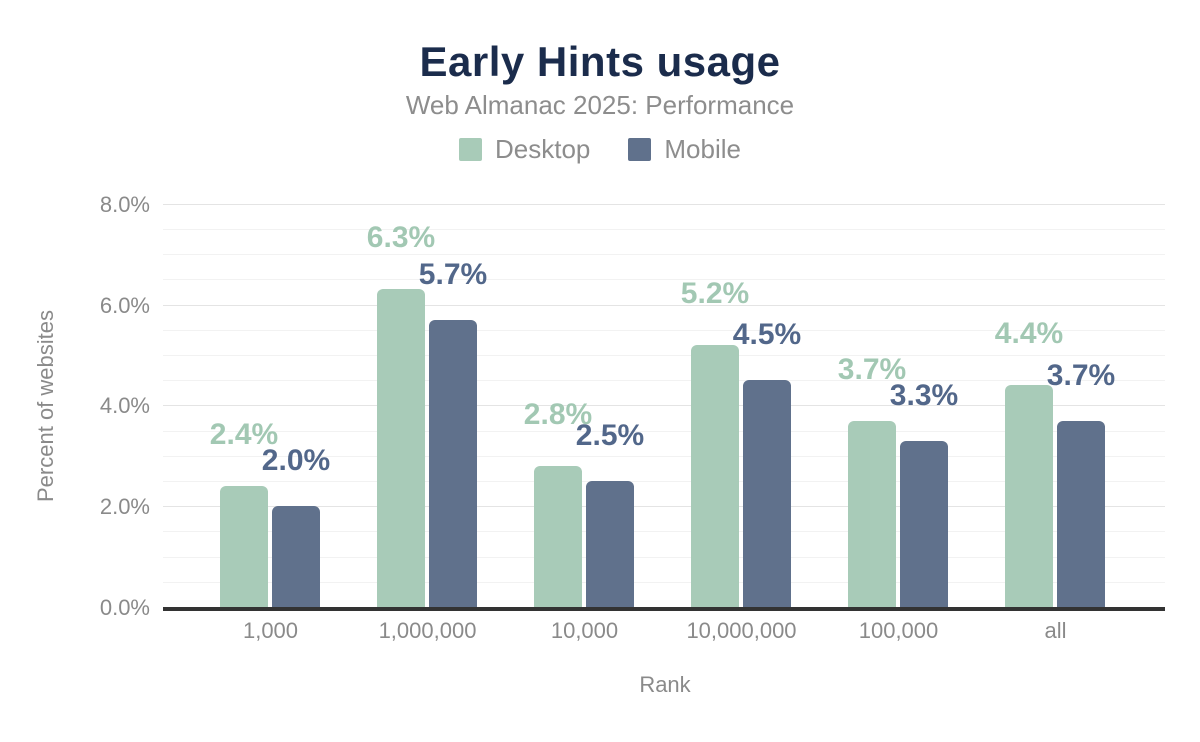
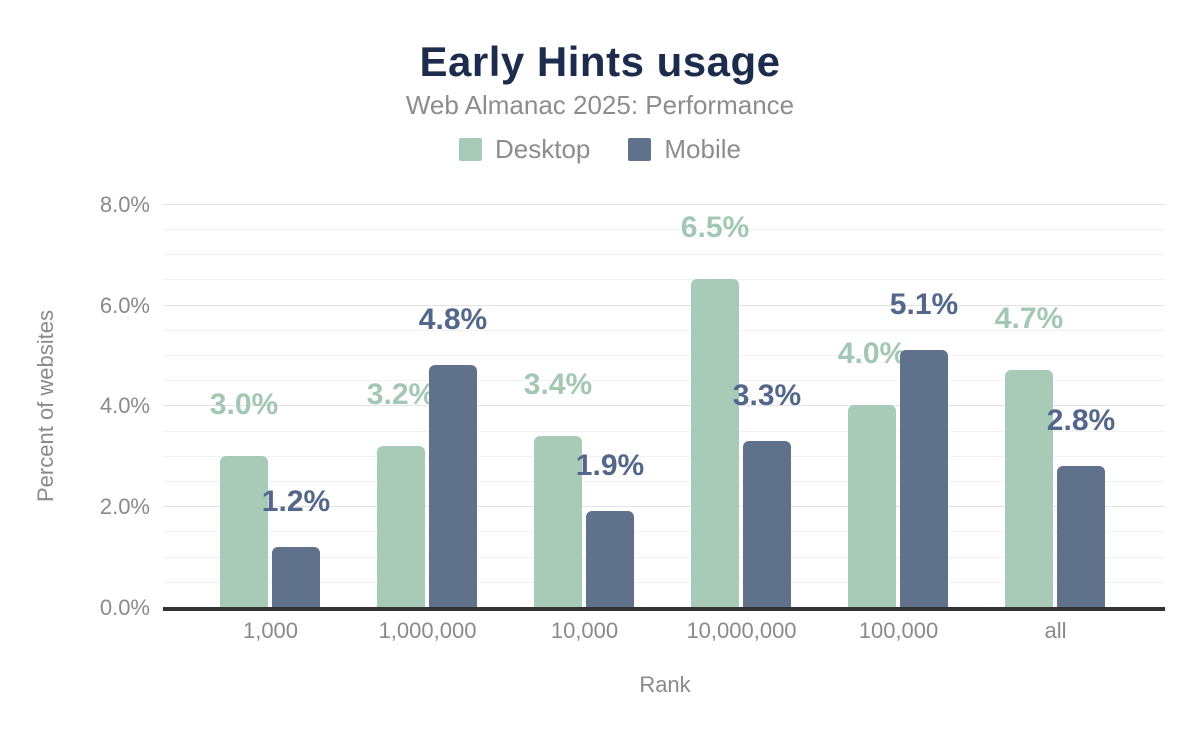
Desktop/1,000: 2.4% -> 3.0%
Mobile/1,000: 2.0% -> 1.2%
Desktop/1,000,000: 6.3% -> 3.2%
Mobile/1,000,000: 5.7% -> 4.8%
Desktop/10,000: 2.8% -> 3.4%
Mobile/10,000: 2.5% -> 1.9%
Desktop/10,000,000: 5.2% -> 6.5%
Mobile/10,000,000: 4.5% -> 3.3%
Desktop/100,000: 3.7% -> 4.0%
Mobile/100,000: 3.3% -> 5.1%
Desktop/all: 4.4% -> 4.7%
Mobile/all: 3.7% -> 2.8%
